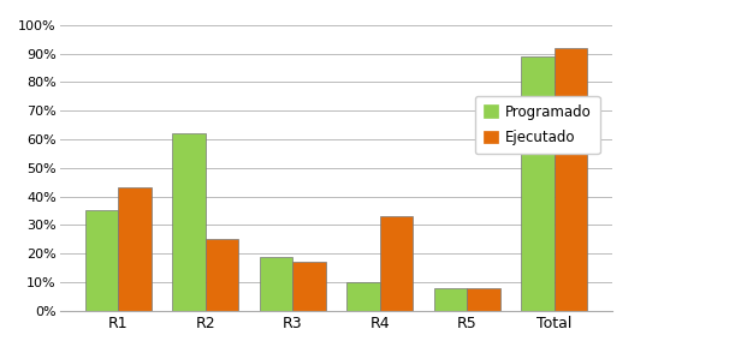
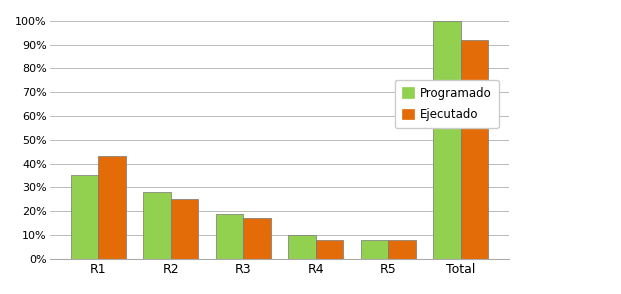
Programado/R2: 62% -> 28%
Ejecutado/R4: 33% -> 8%
Programado/Total: 89% -> 100%
